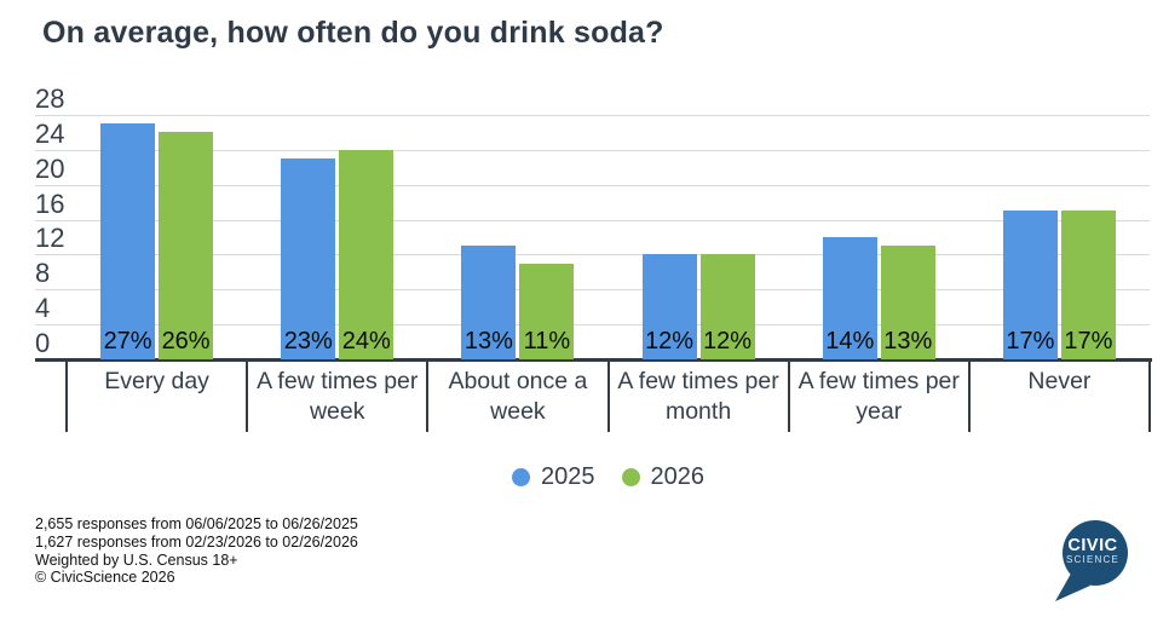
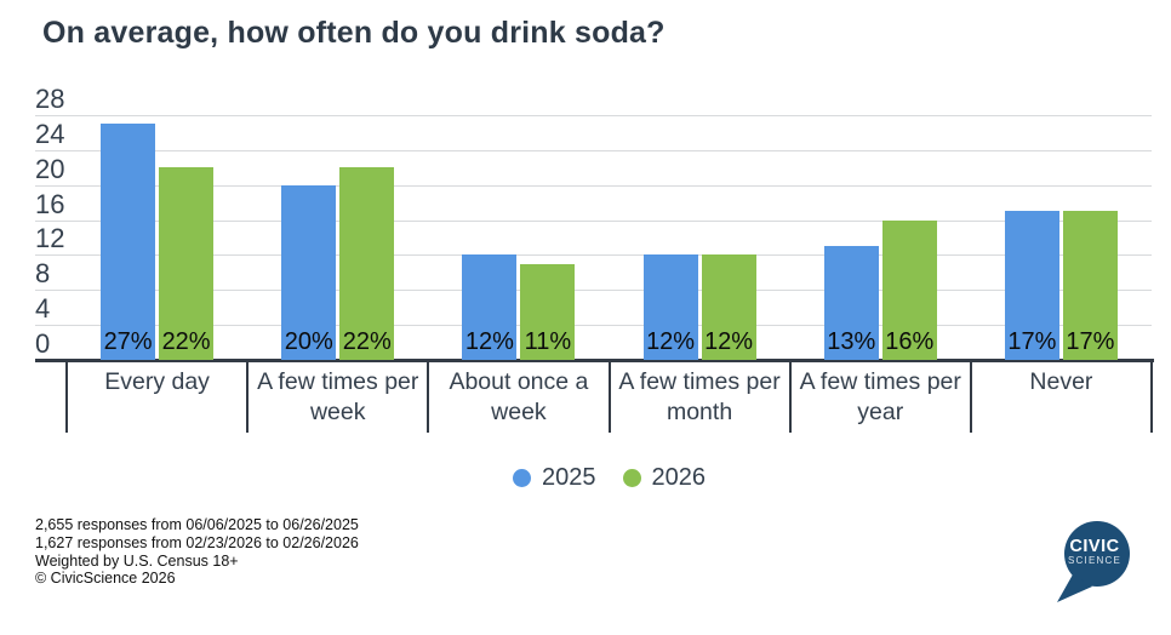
2026/Every day: 26% -> 22%
2025/A few times per week: 23% -> 20%
2026/A few times per week: 24% -> 22%
2025/About once a week: 13% -> 12%
2025/A few times per year: 14% -> 13%
2026/A few times per year: 13% -> 16%
